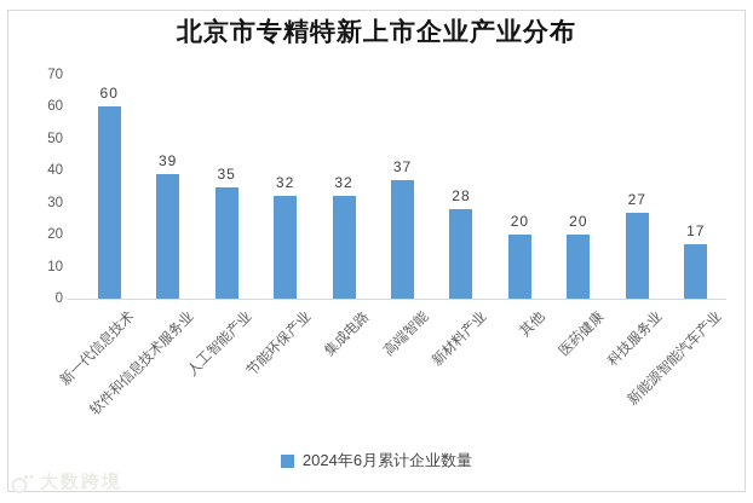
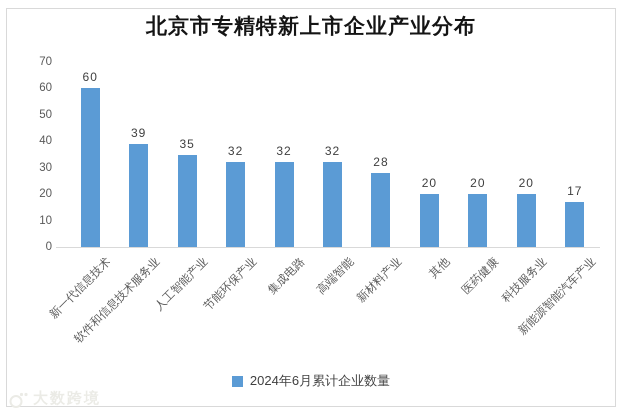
高端智能: 37 -> 32
科技服务业: 27 -> 20
